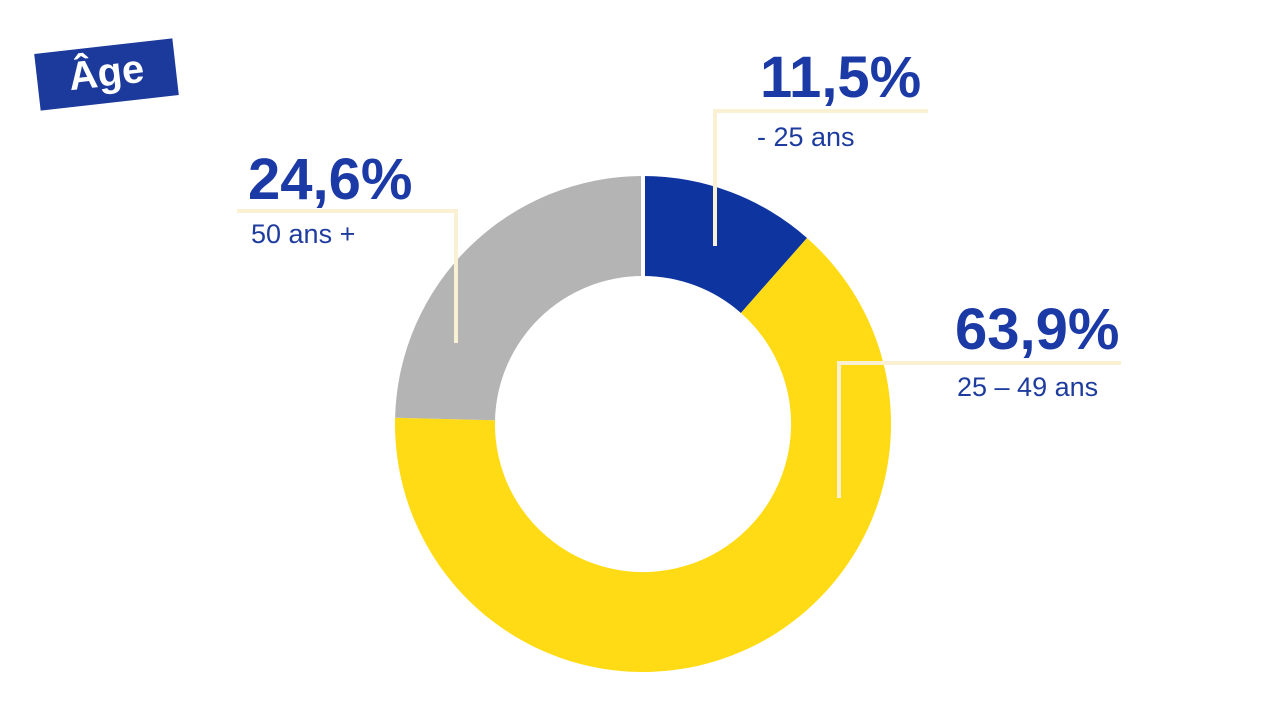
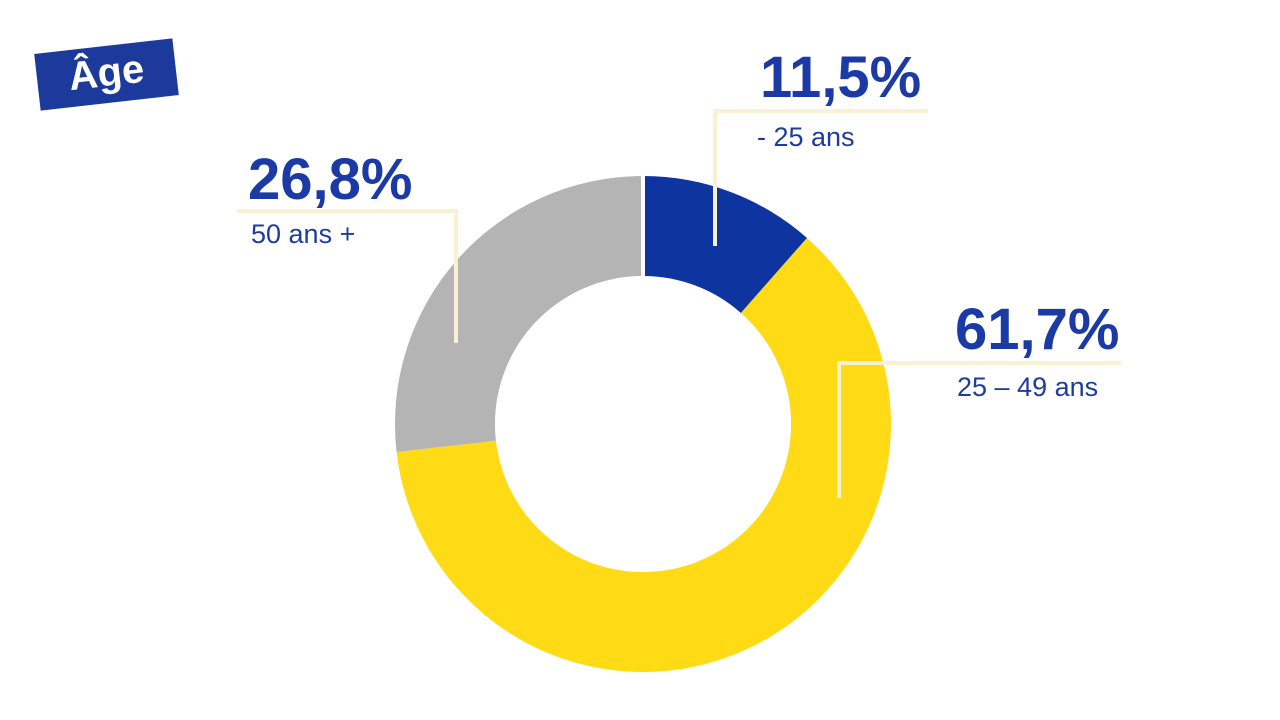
25 – 49 ans: 63,9% -> 61,7%
50 ans +: 24,6% -> 26,8%
